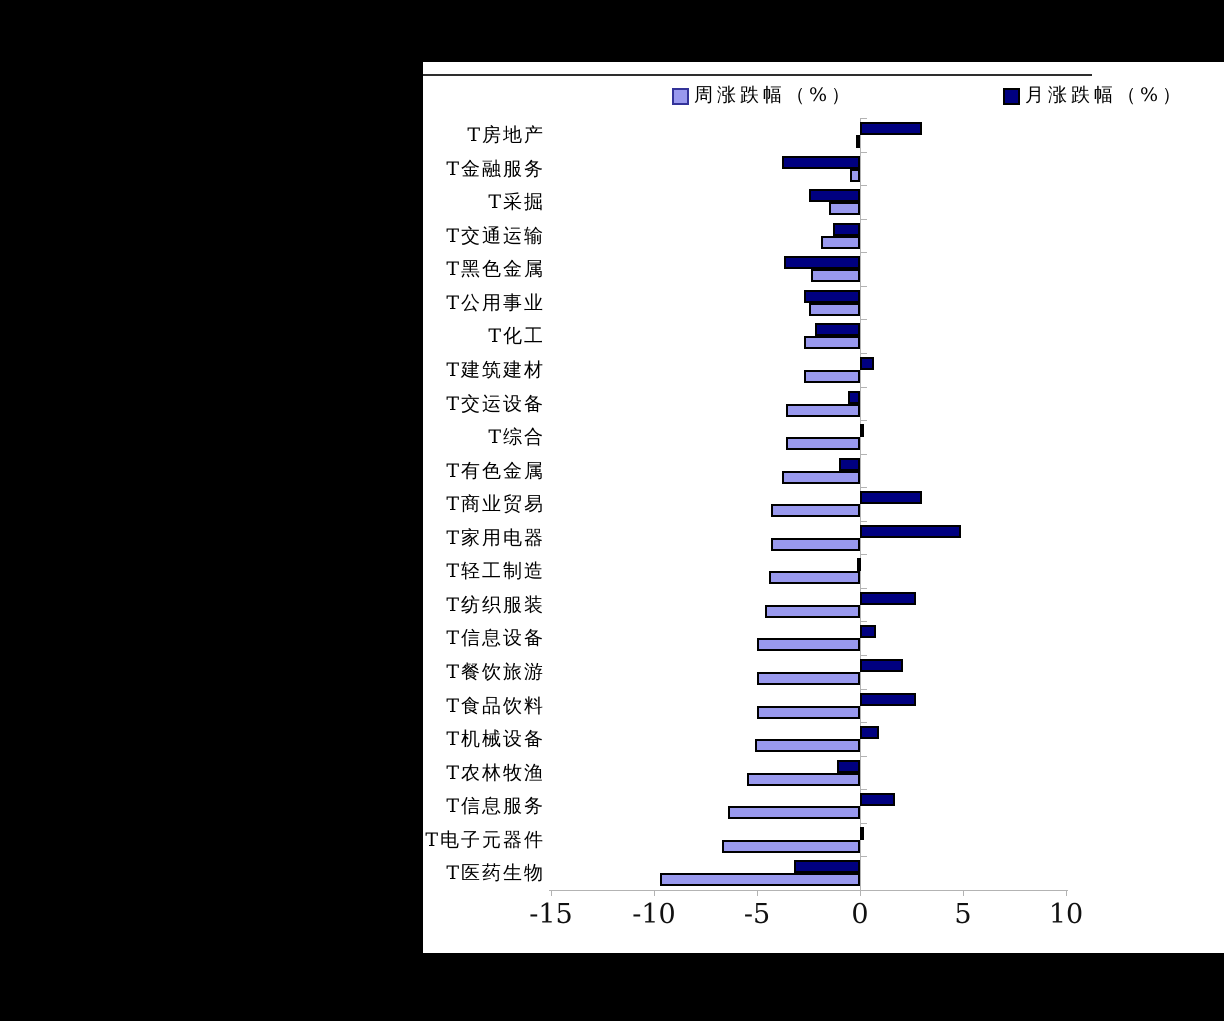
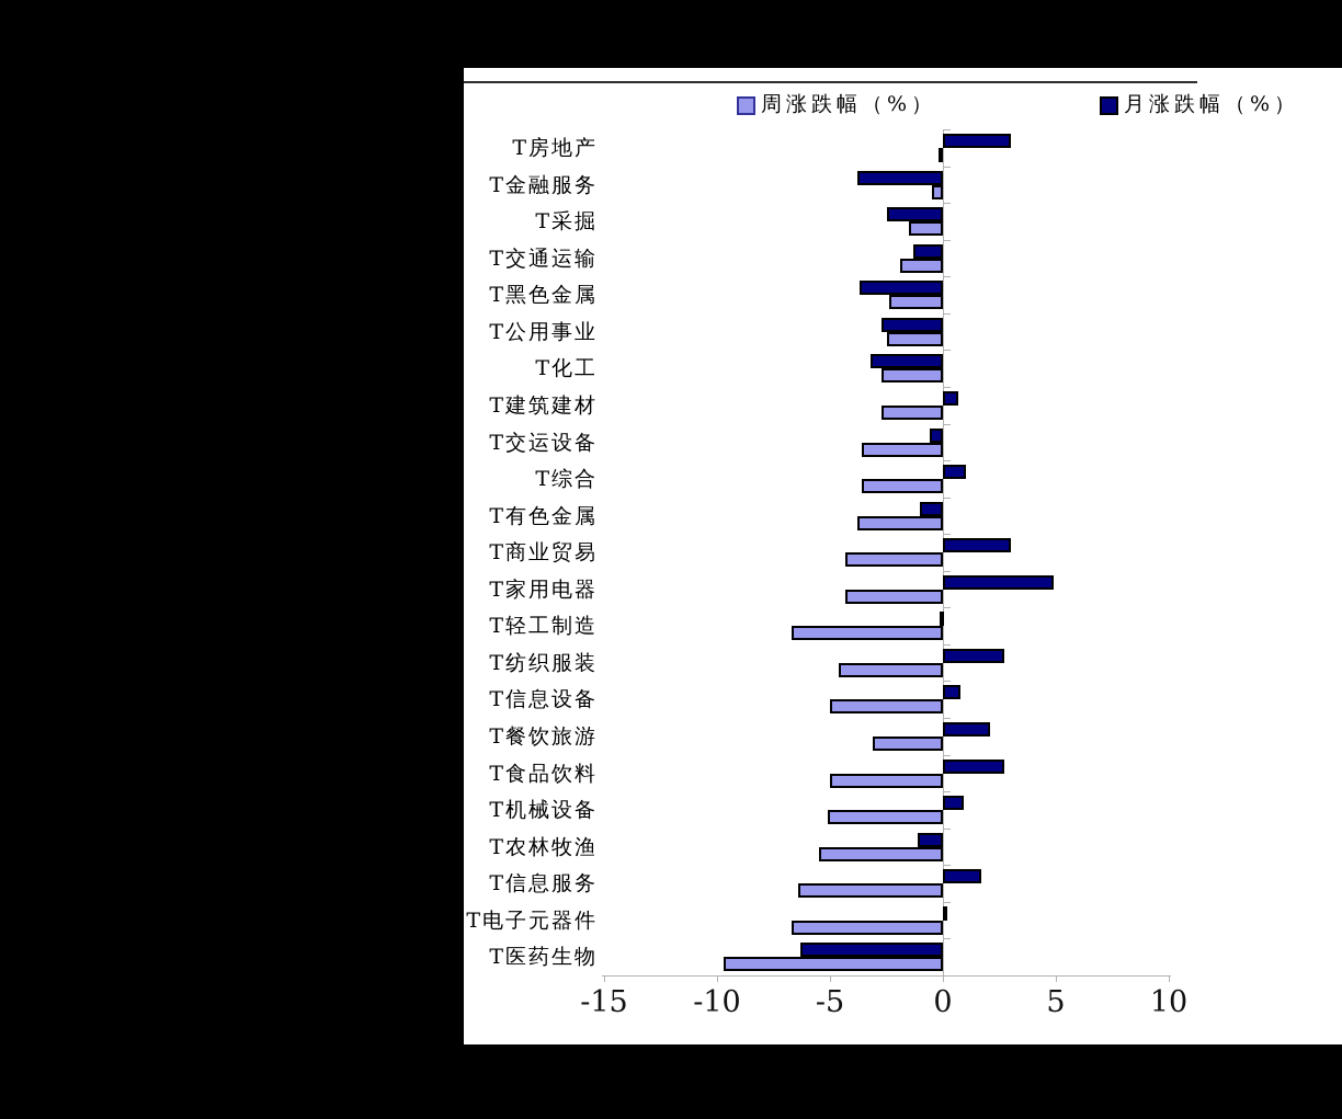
月涨跌幅（%）/T化工: -2.2 -> -3.2
月涨跌幅（%）/T综合: 0.1 -> 1.0
周涨跌幅（%）/T轻工制造: -4.4 -> -6.7
周涨跌幅（%）/T餐饮旅游: -5.0 -> -3.1
月涨跌幅（%）/T医药生物: -3.2 -> -6.3
